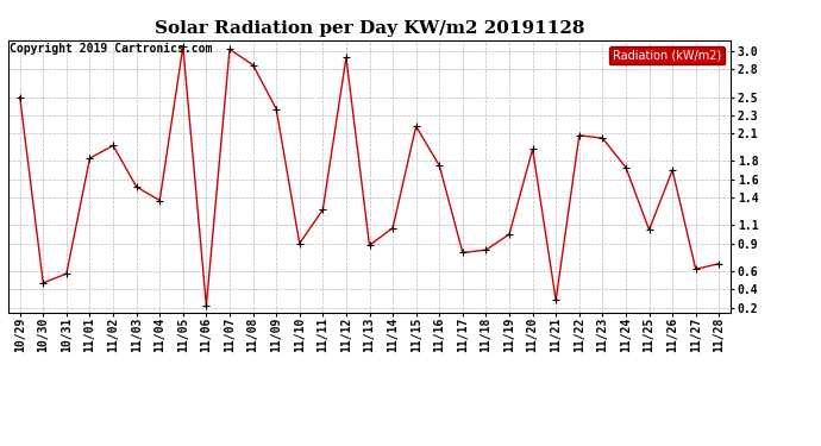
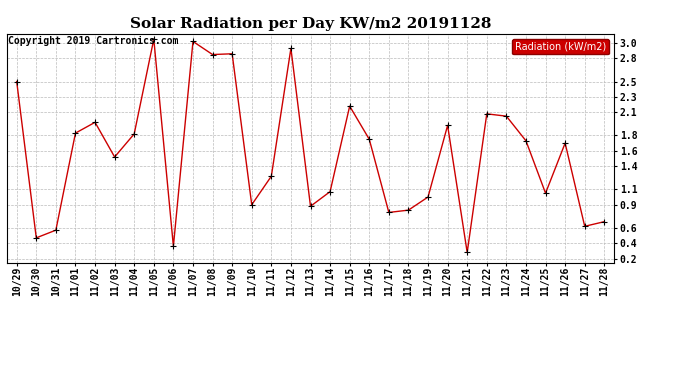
11/04: 1.37 -> 1.82
11/06: 0.22 -> 0.36
11/09: 2.37 -> 2.86
